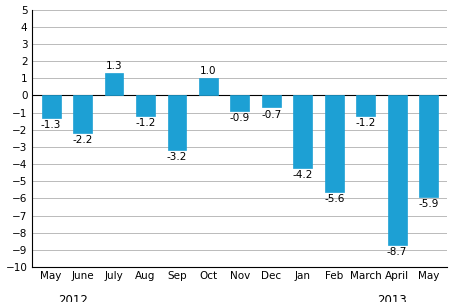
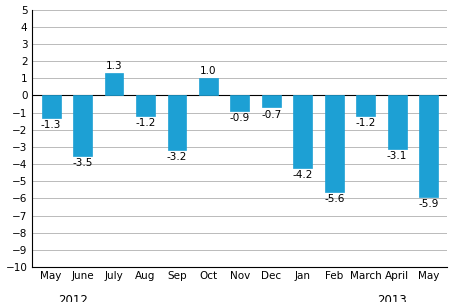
June: -2.2 -> -3.5
April: -8.7 -> -3.1
